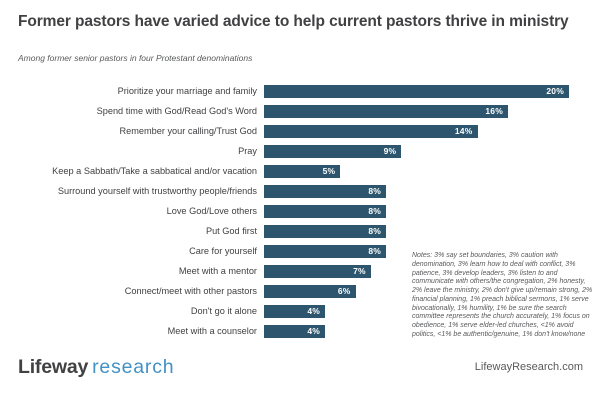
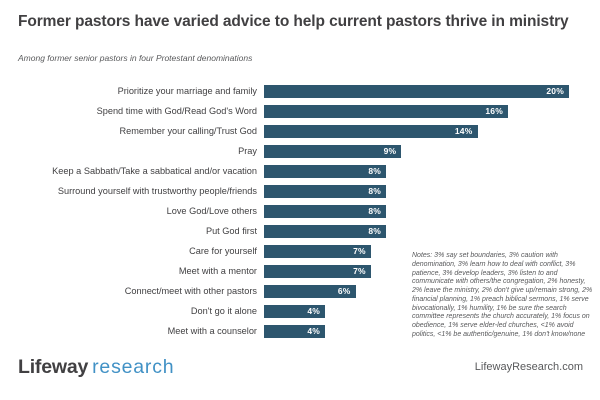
Keep a Sabbath/Take a sabbatical and/or vacation: 5% -> 8%
Care for yourself: 8% -> 7%
